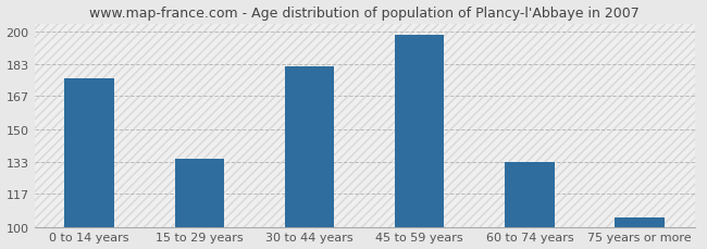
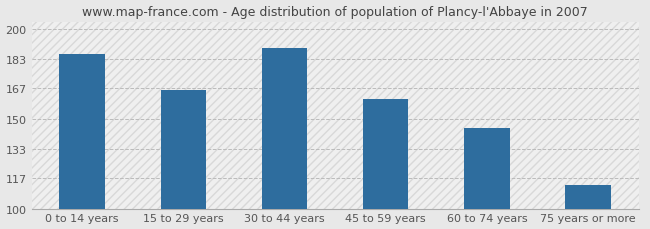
0 to 14 years: 176 -> 186
15 to 29 years: 135 -> 166
30 to 44 years: 182 -> 189
45 to 59 years: 198 -> 161
60 to 74 years: 133 -> 145
75 years or more: 105 -> 113
